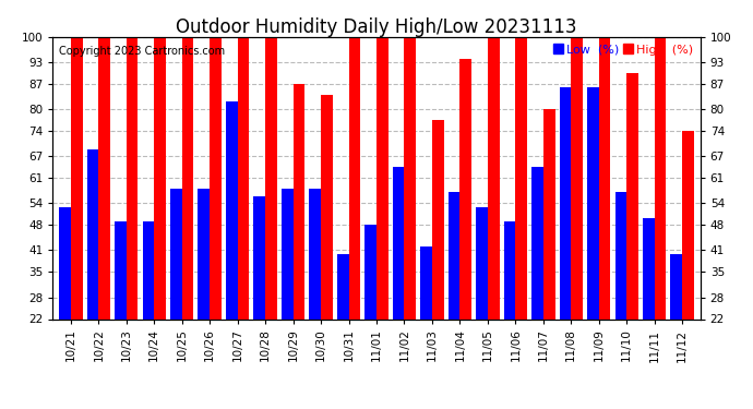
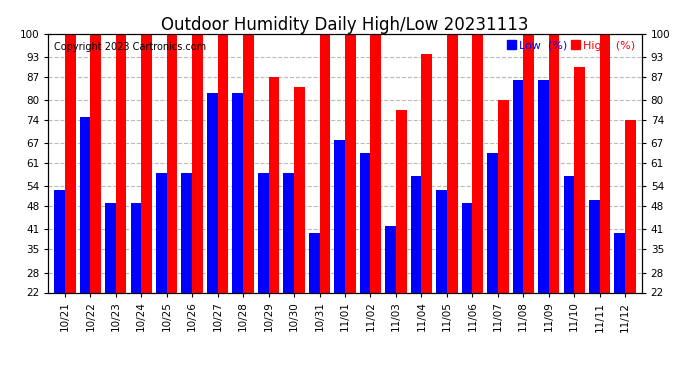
Low (%)/10/22: 69 -> 75
Low (%)/10/28: 56 -> 82
Low (%)/11/01: 48 -> 68
